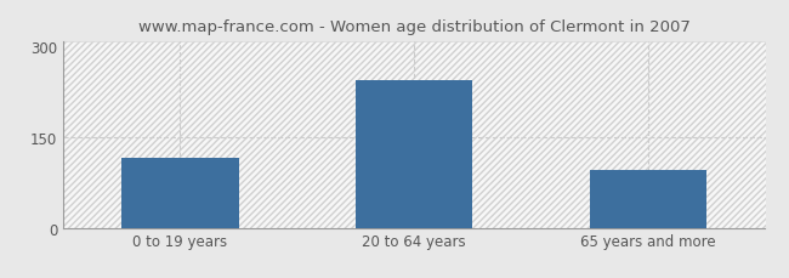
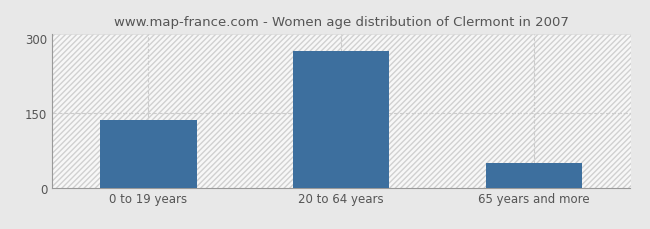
0 to 19 years: 115 -> 135
20 to 64 years: 245 -> 275
65 years and more: 95 -> 50
